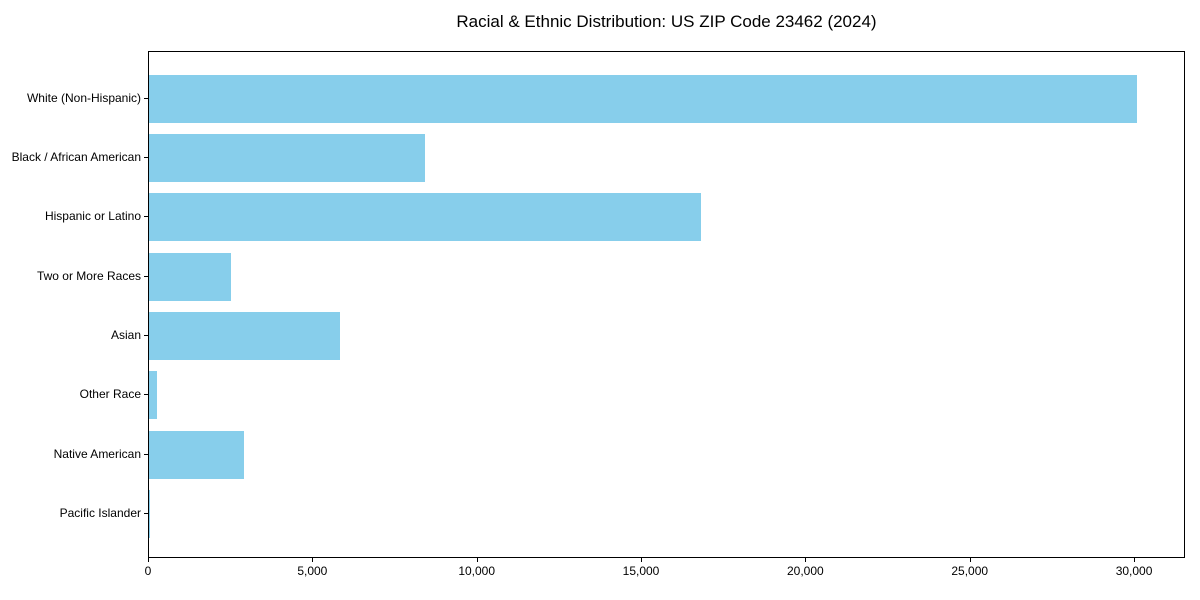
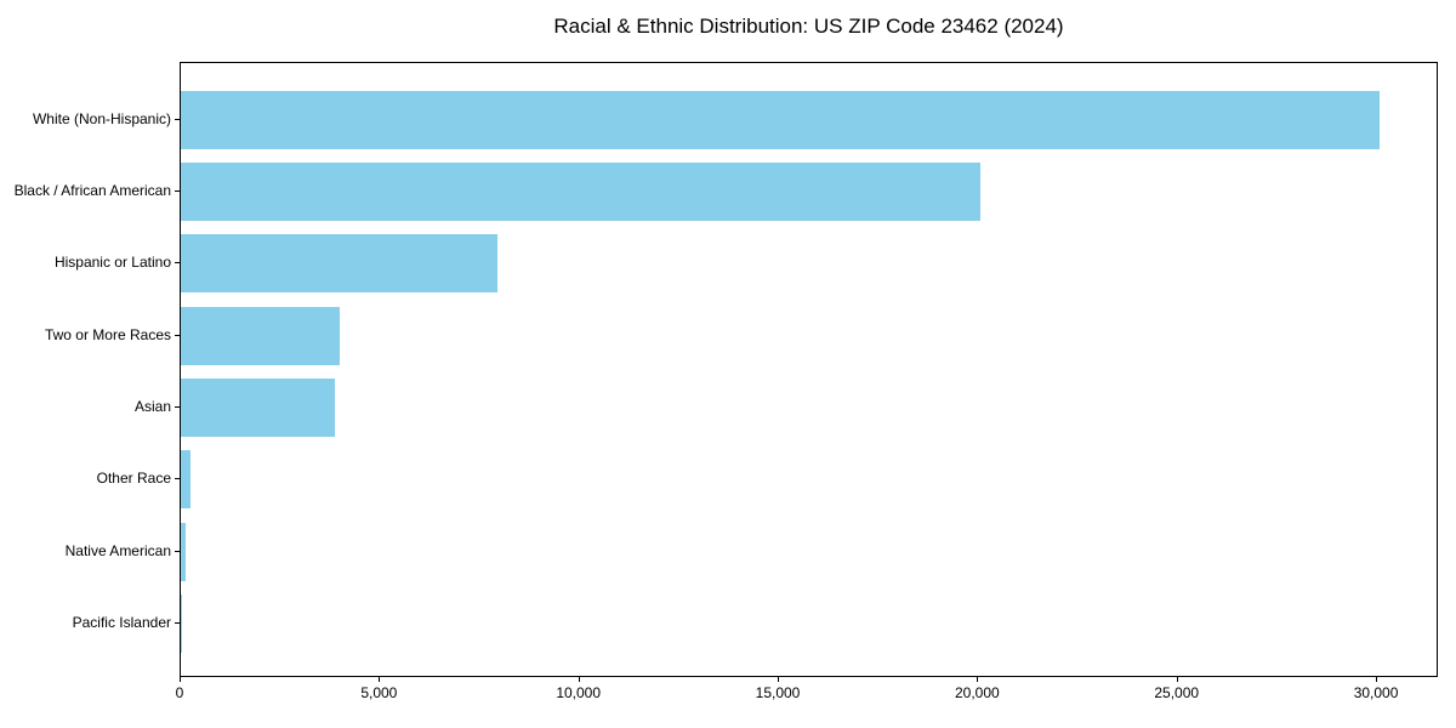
Black / African American: 8400 -> 20000
Hispanic or Latino: 16800 -> 8000
Two or More Races: 2500 -> 4000
Asian: 5800 -> 3900
Native American: 2900 -> 100
